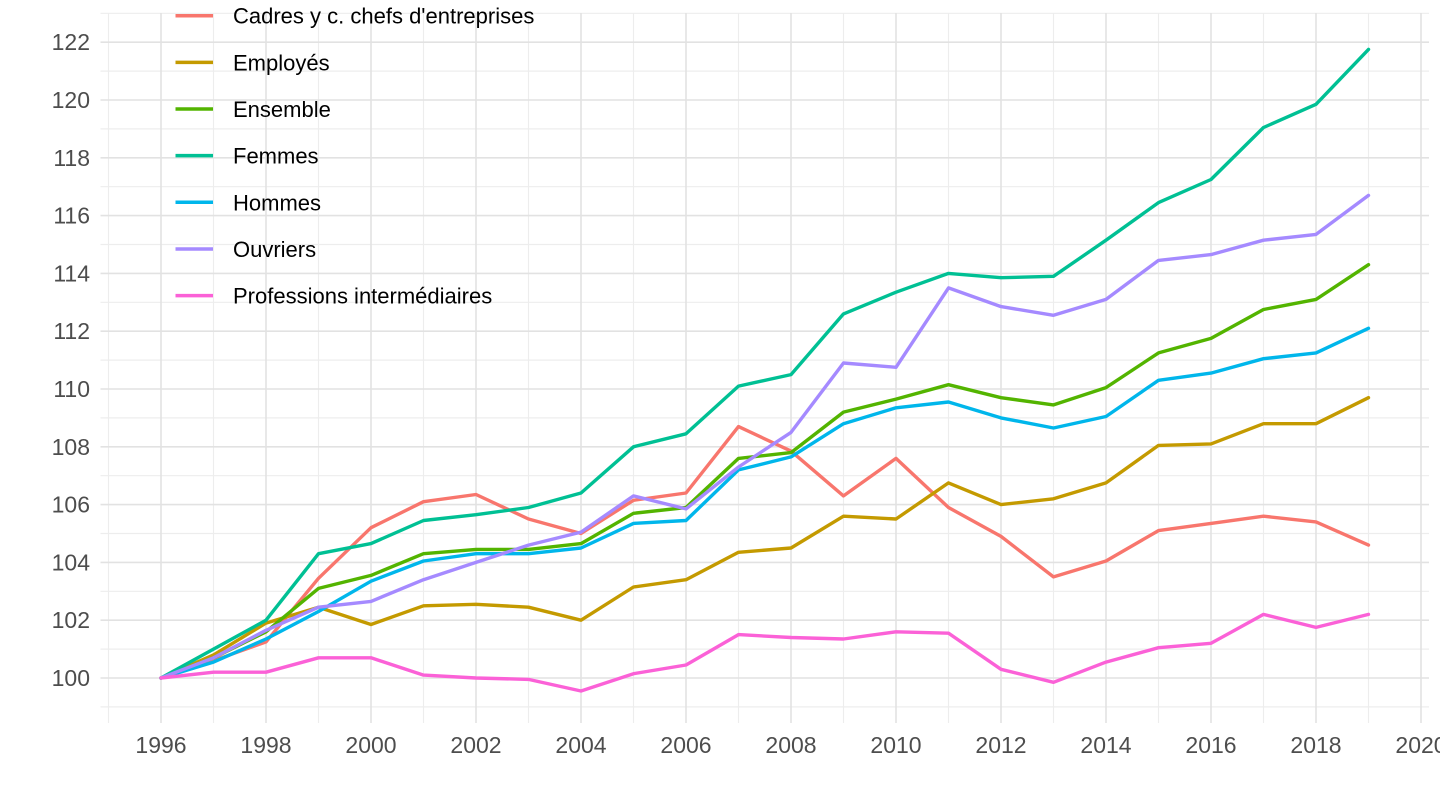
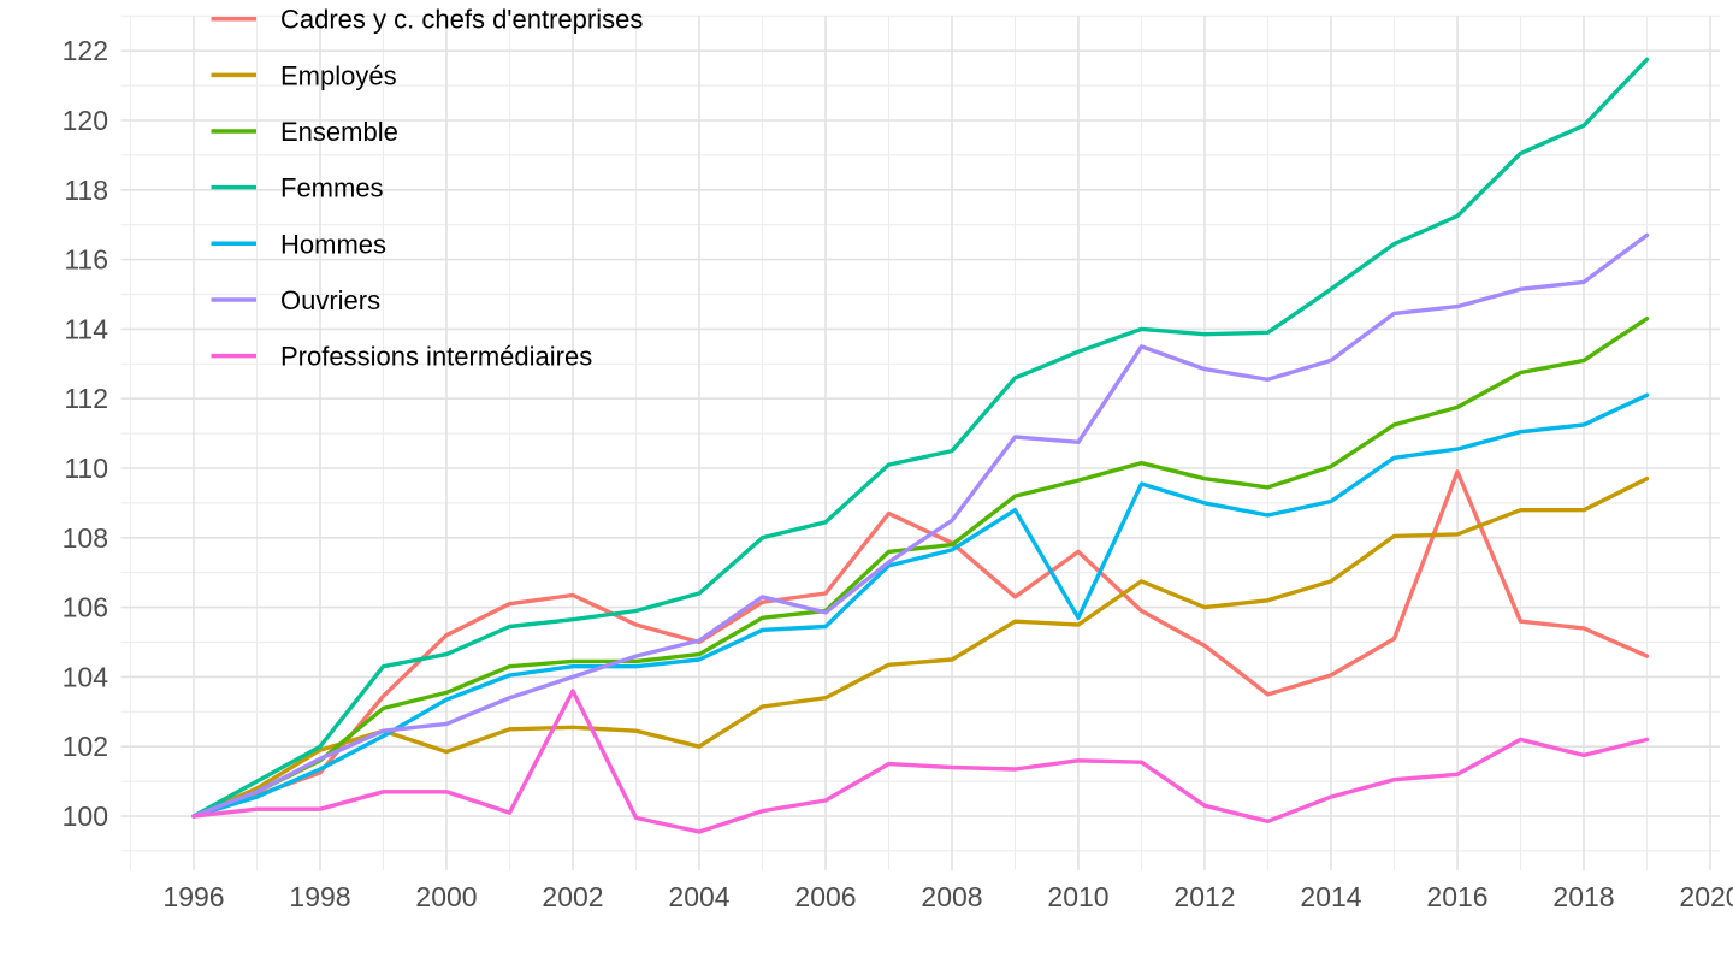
Professions intermédiaires/2002: 100.0 -> 103.6
Hommes/2010: 109.3 -> 105.7
Cadres y c. chefs d'entreprises/2016: 105.3 -> 109.9
